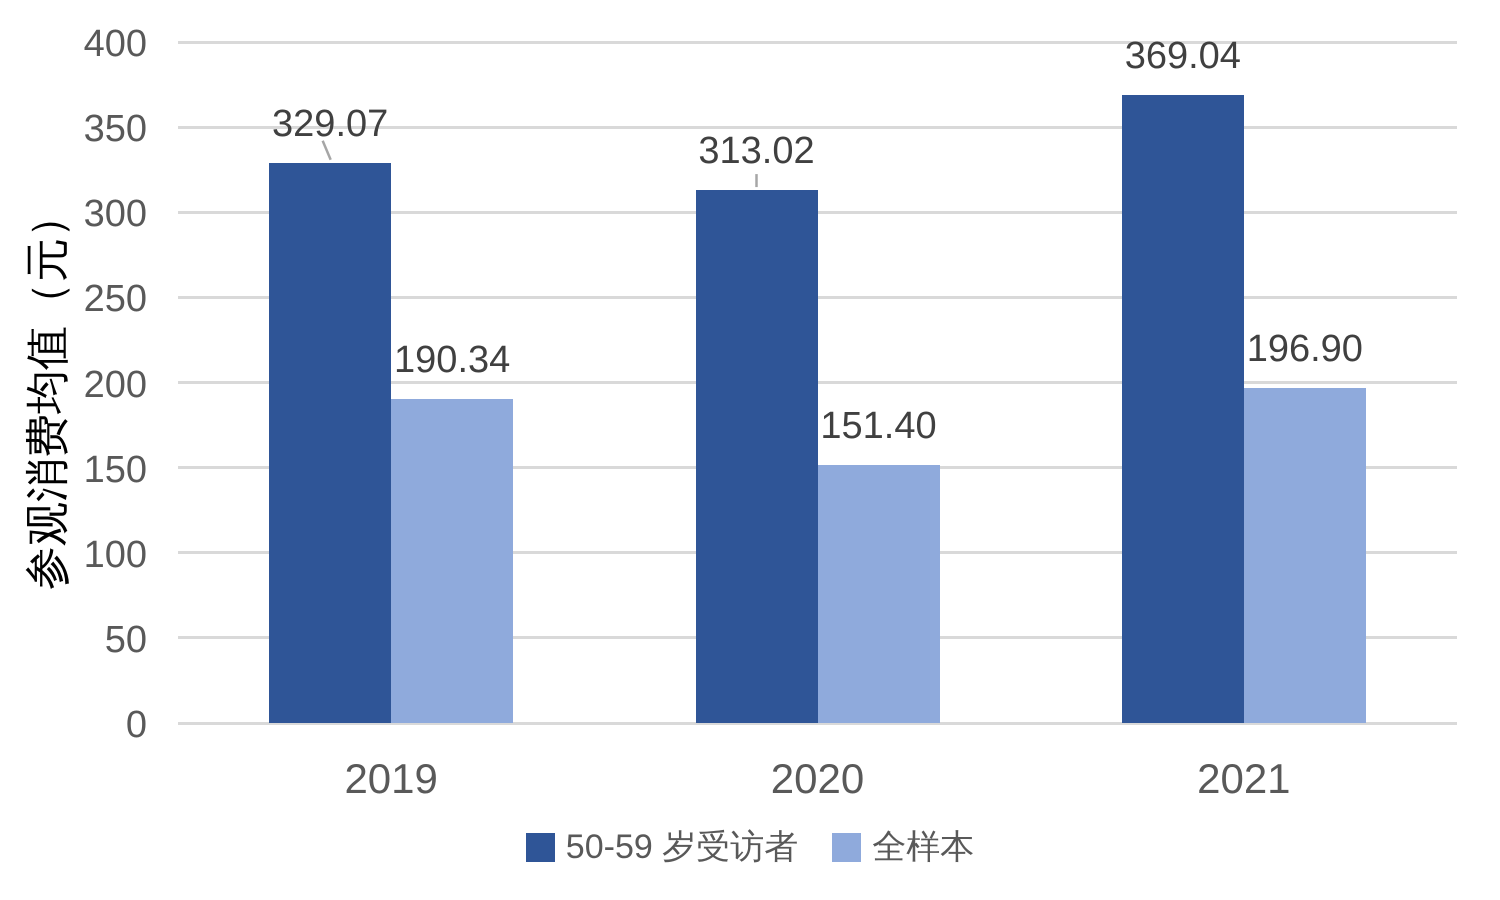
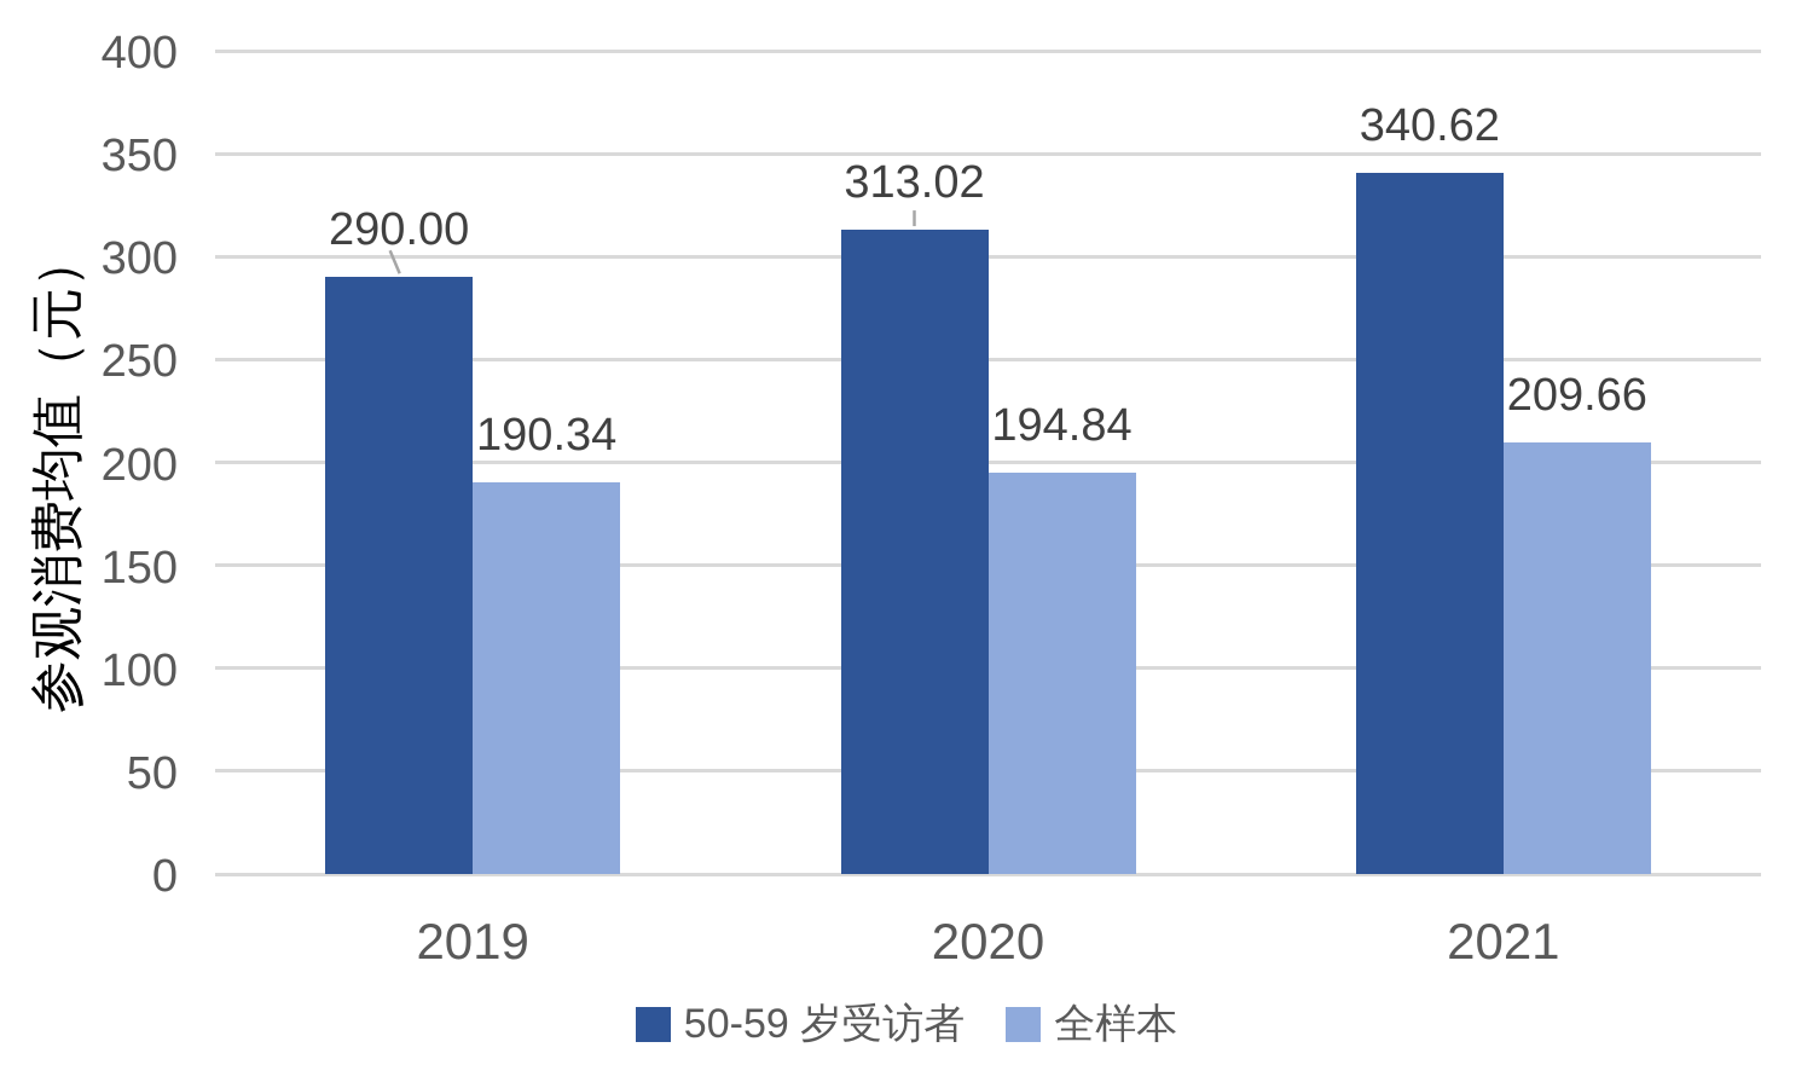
50-59 岁受访者/2019: 329.07 -> 290.00
全样本/2020: 151.40 -> 194.84
50-59 岁受访者/2021: 369.04 -> 340.62
全样本/2021: 196.90 -> 209.66
